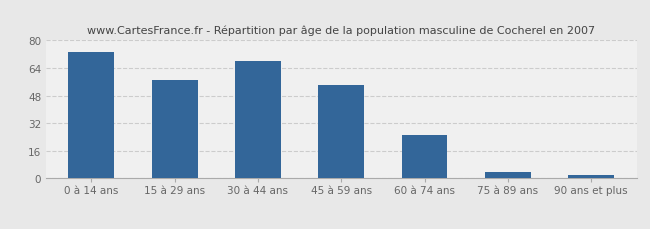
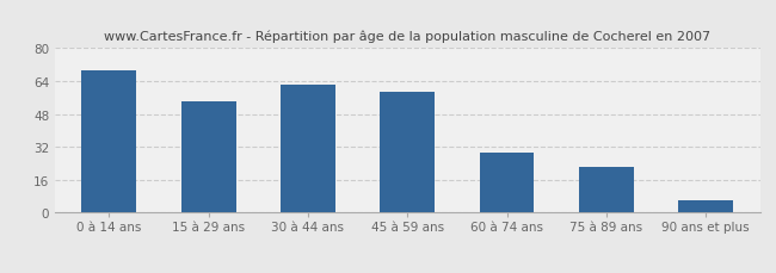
0 à 14 ans: 73 -> 69
15 à 29 ans: 57 -> 54
30 à 44 ans: 68 -> 62
45 à 59 ans: 54 -> 59
60 à 74 ans: 25 -> 29
75 à 89 ans: 4 -> 22
90 ans et plus: 2 -> 6
